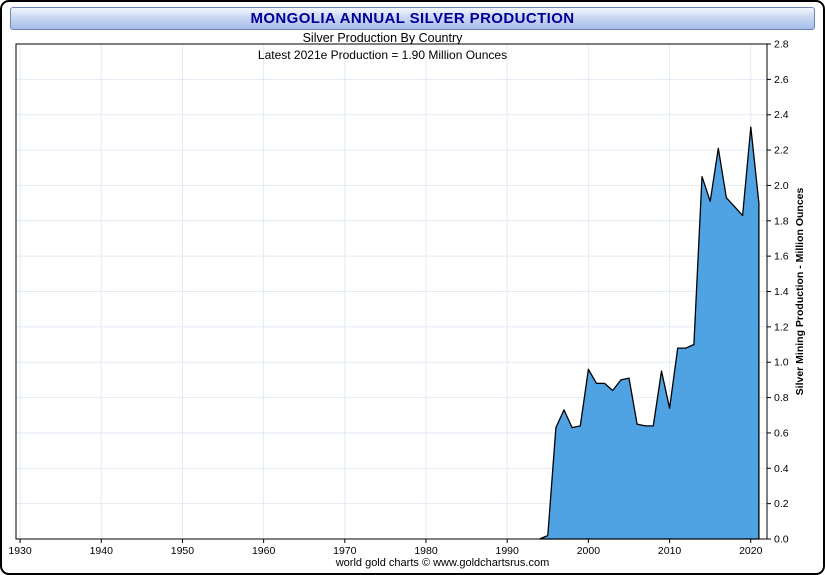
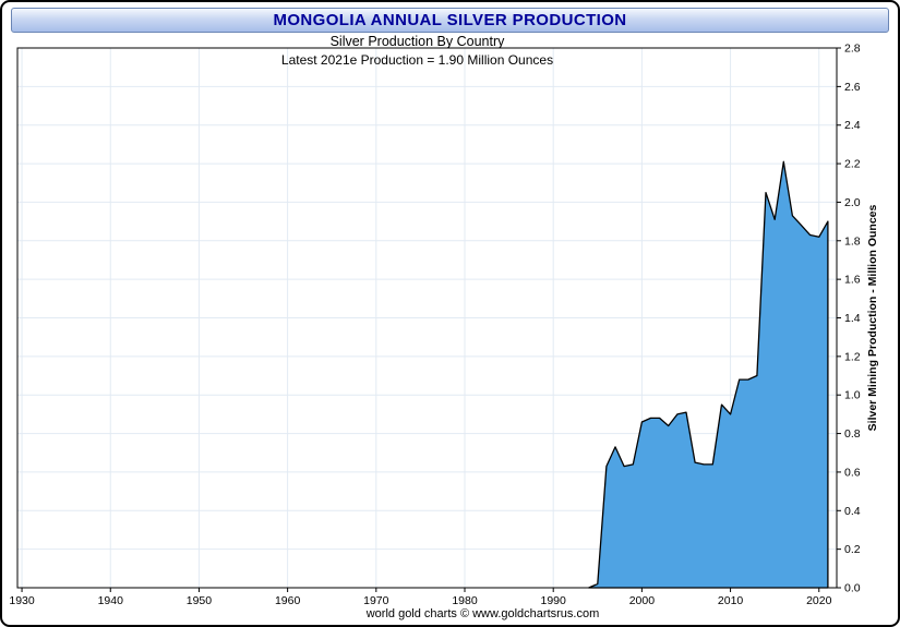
2000: 0.96 -> 0.86
2010: 0.74 -> 0.90
2020: 2.33 -> 1.82
